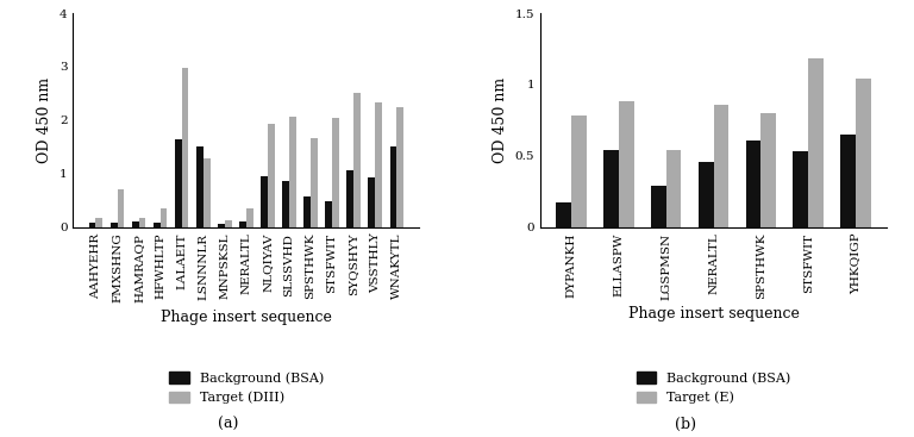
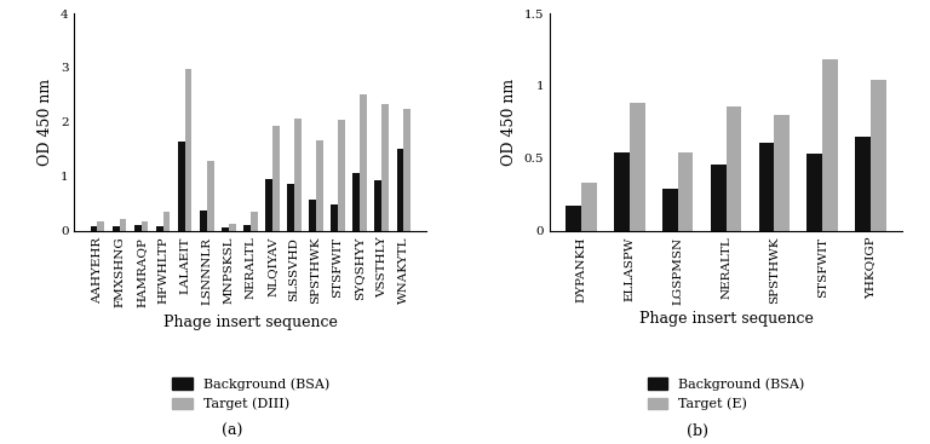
Target (DIII)/FMXSHNG: 0.70 -> 0.22
Background (BSA)/LSNNNLR: 1.50 -> 0.38
Target (E)/DYPANKH: 0.78 -> 0.33
